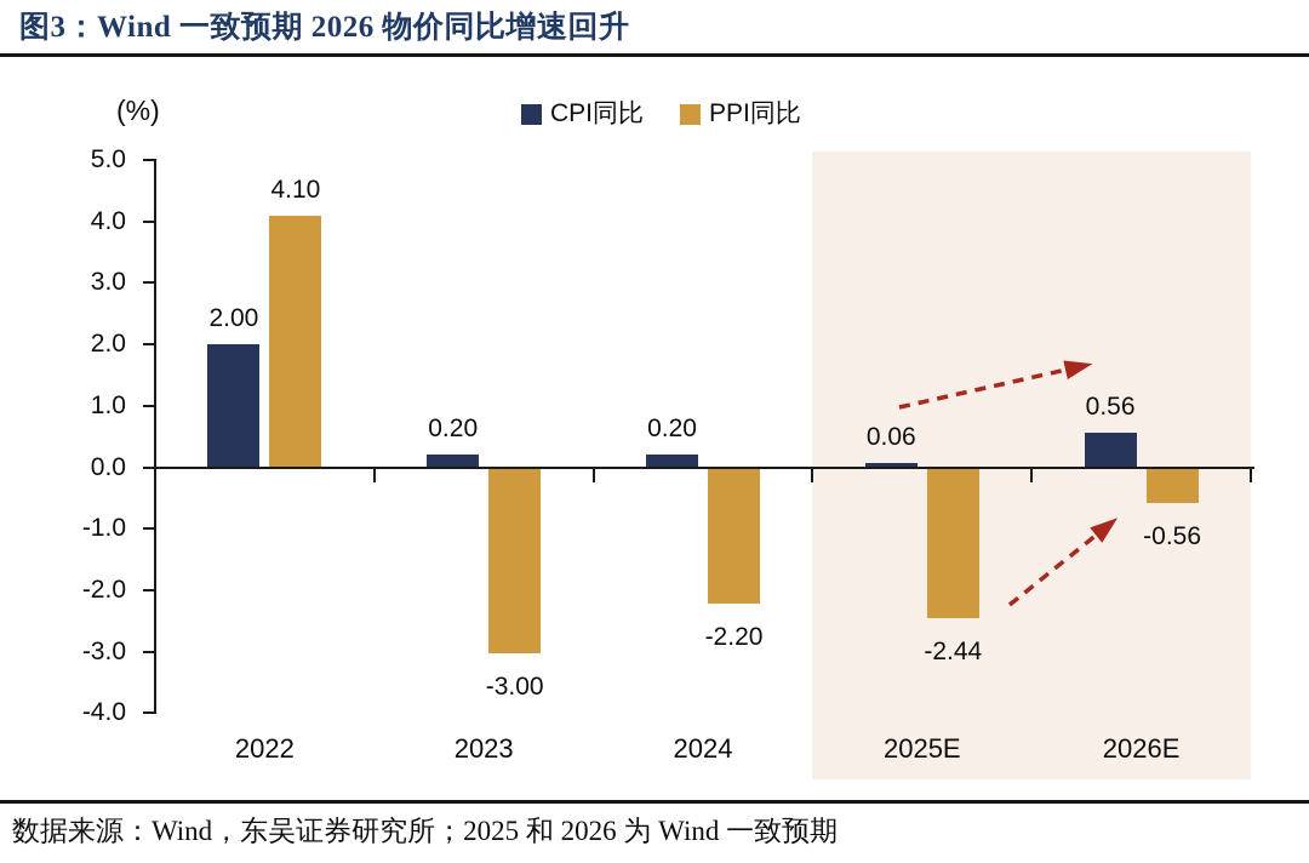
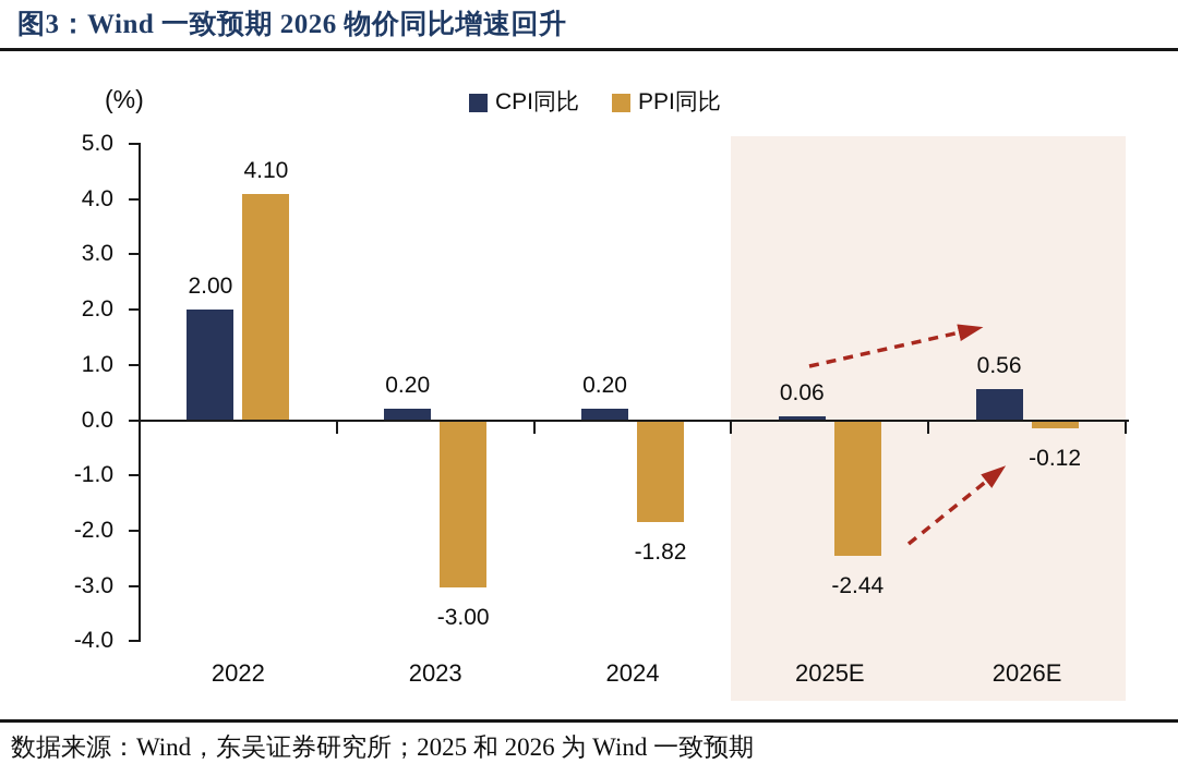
PPI同比/2024: -2.20 -> -1.82
PPI同比/2026E: -0.56 -> -0.12
